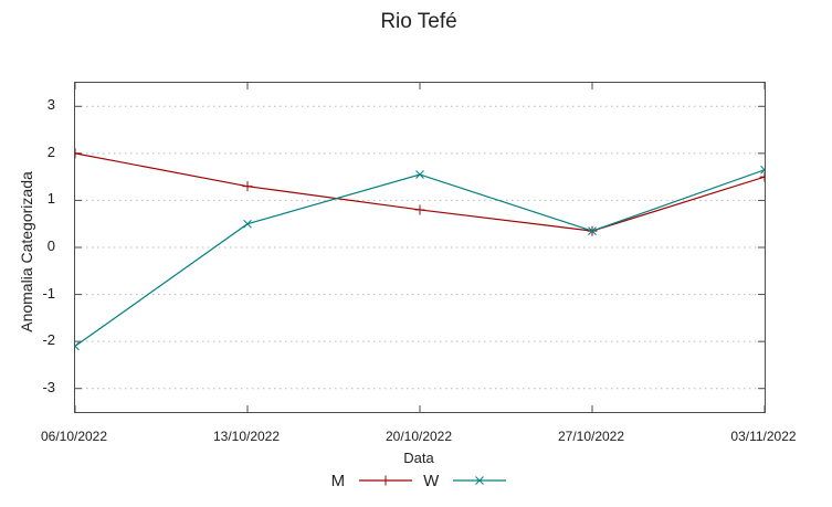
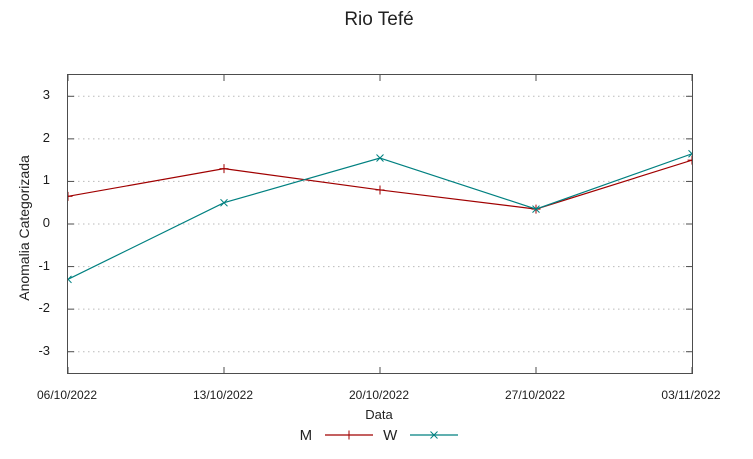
M/06/10/2022: 2.0 -> 0.7
W/06/10/2022: -2.1 -> -1.3
